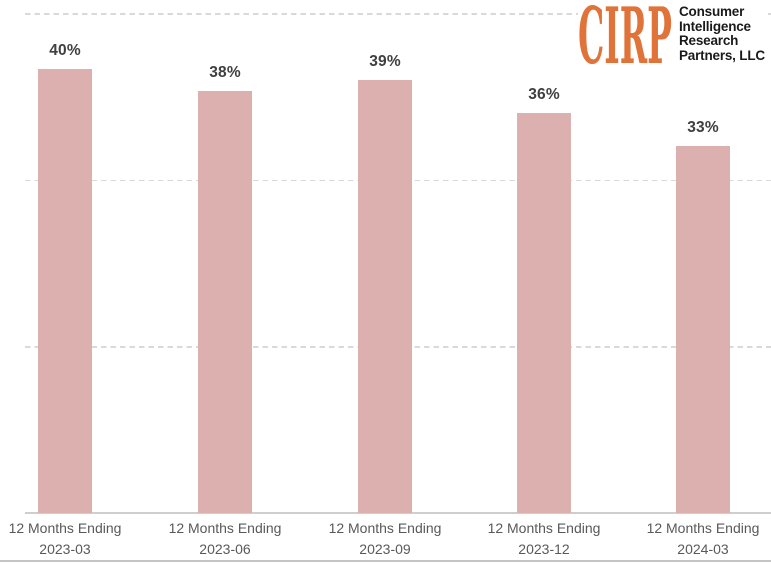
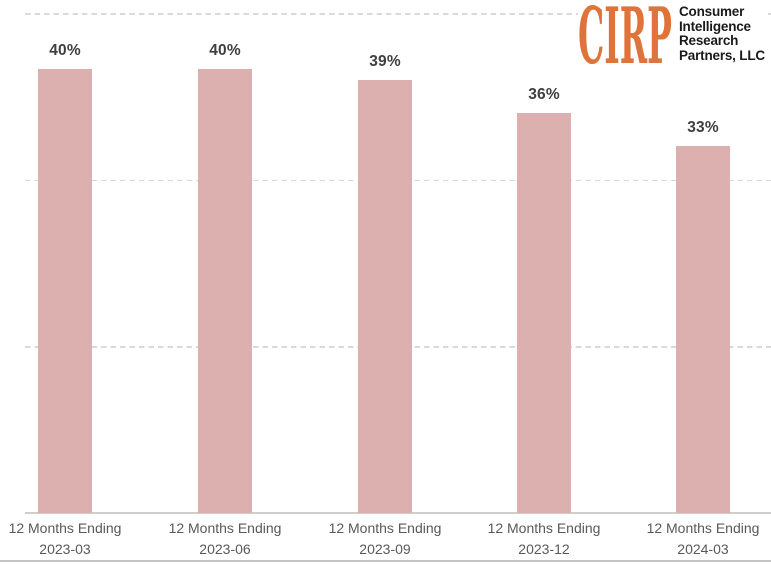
2023-06: 38% -> 40%
